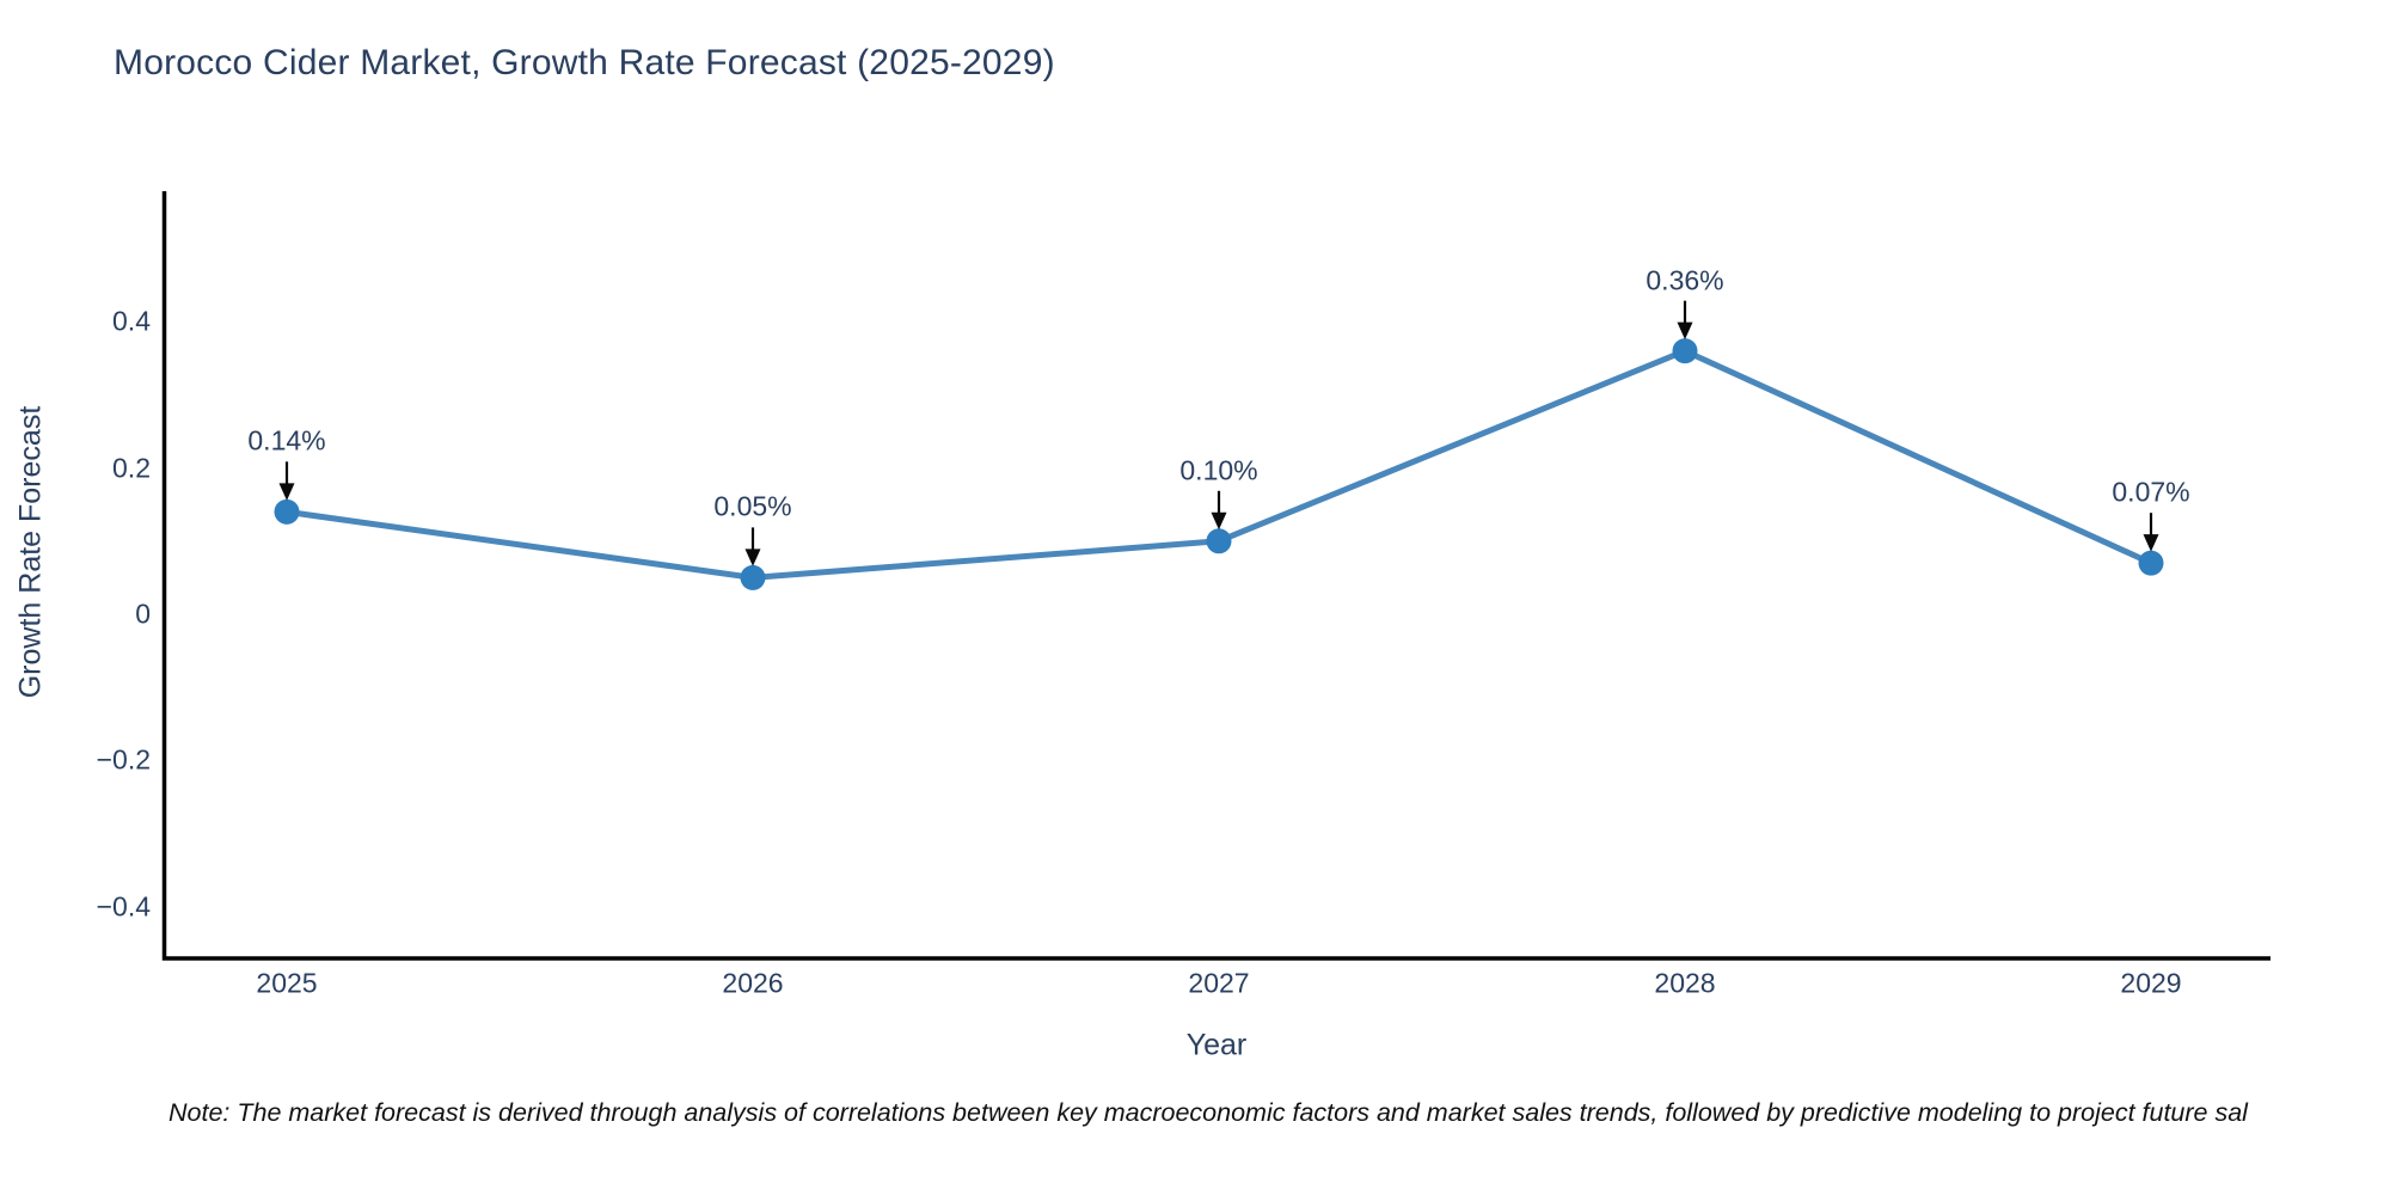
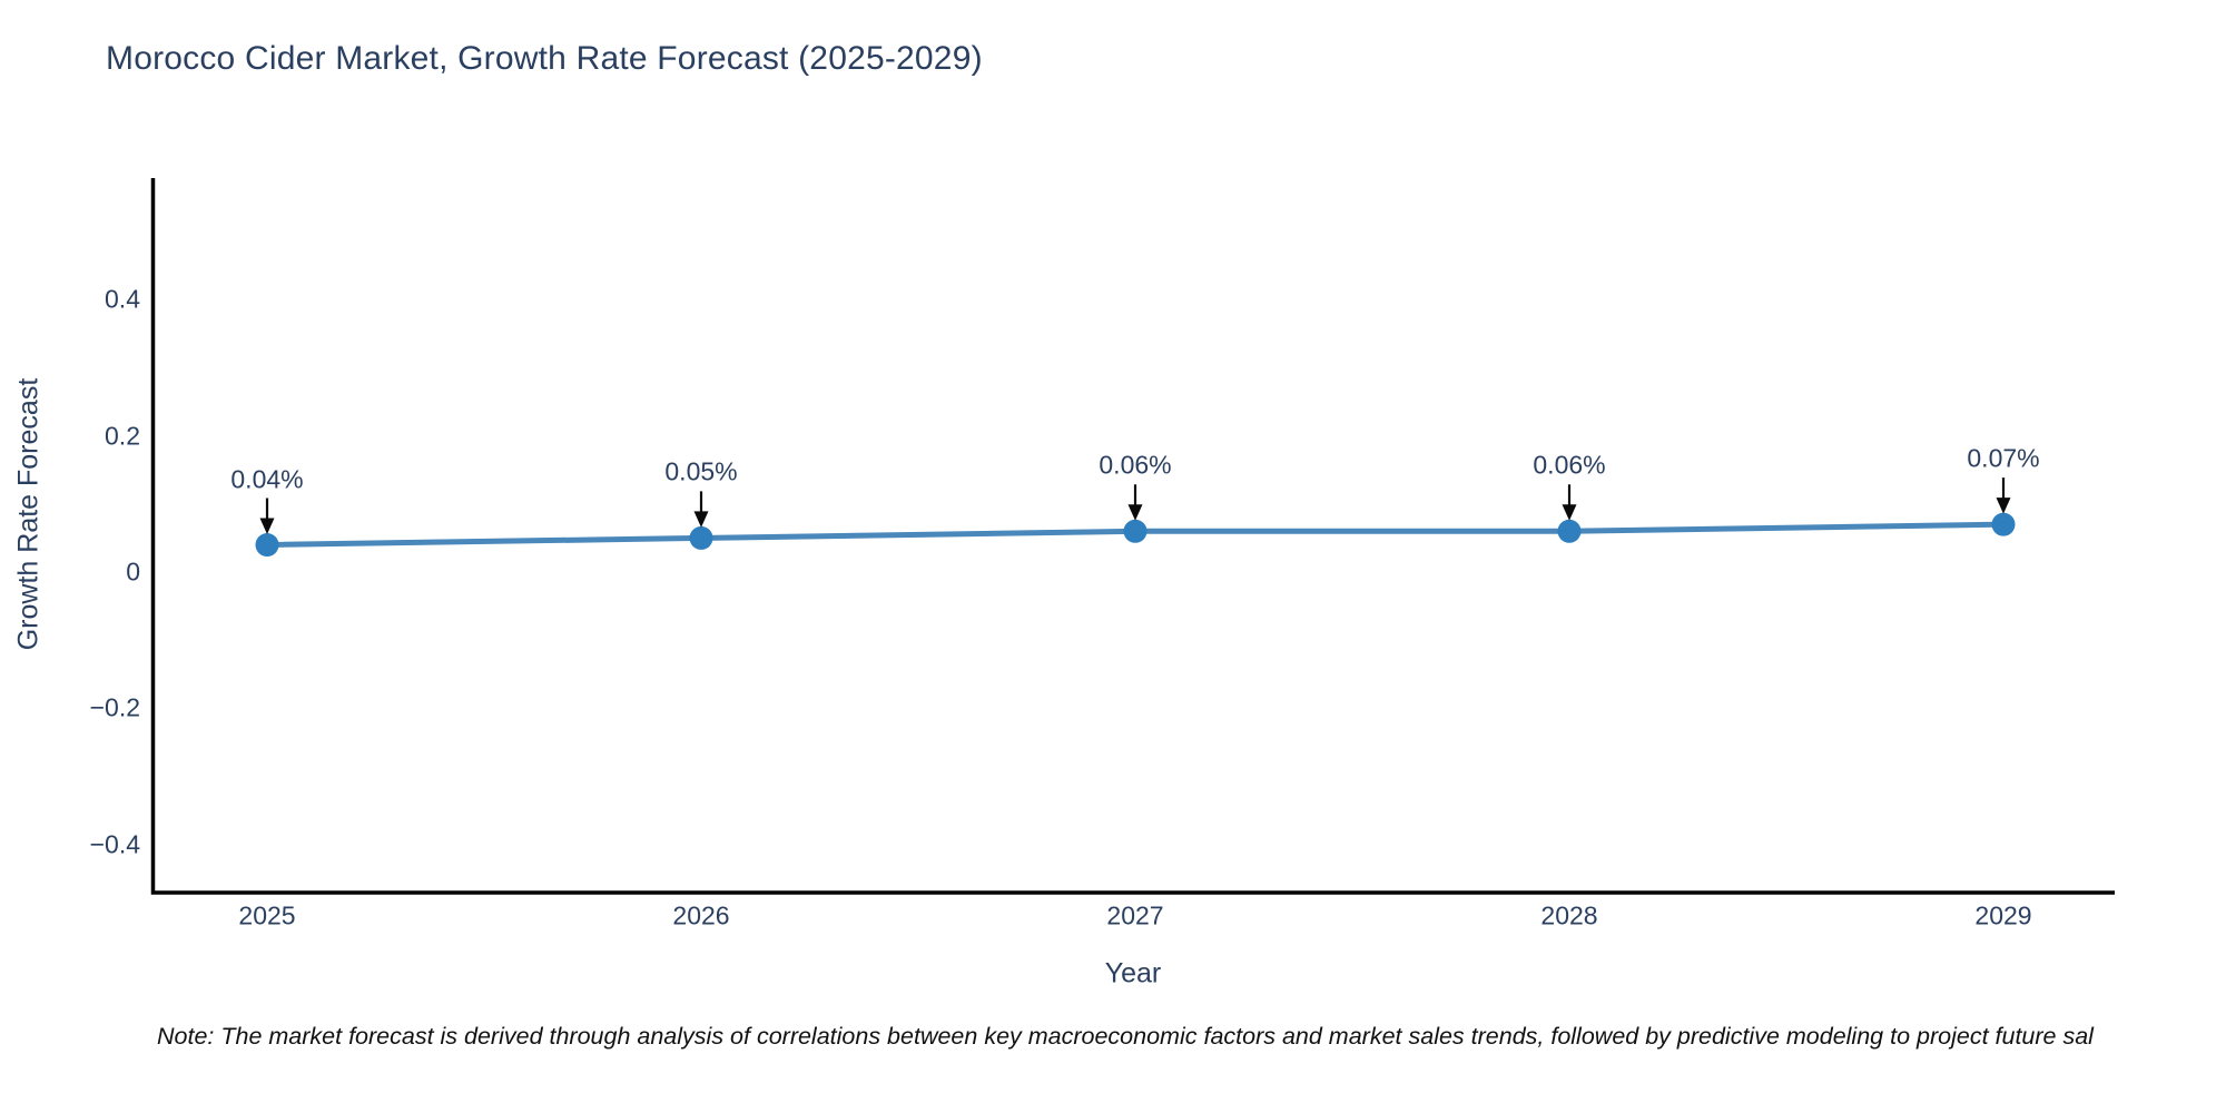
2025: 0.14% -> 0.04%
2027: 0.10% -> 0.06%
2028: 0.36% -> 0.06%
